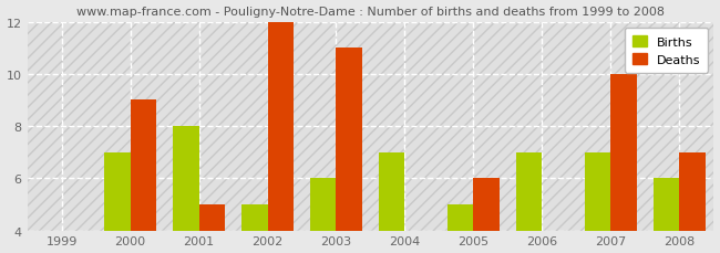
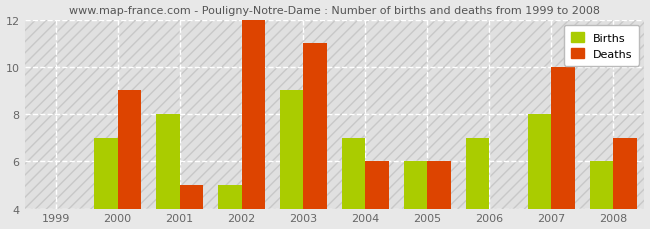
Births/2003: 6 -> 9
Deaths/2004: 4 -> 6
Births/2005: 5 -> 6
Births/2007: 7 -> 8
